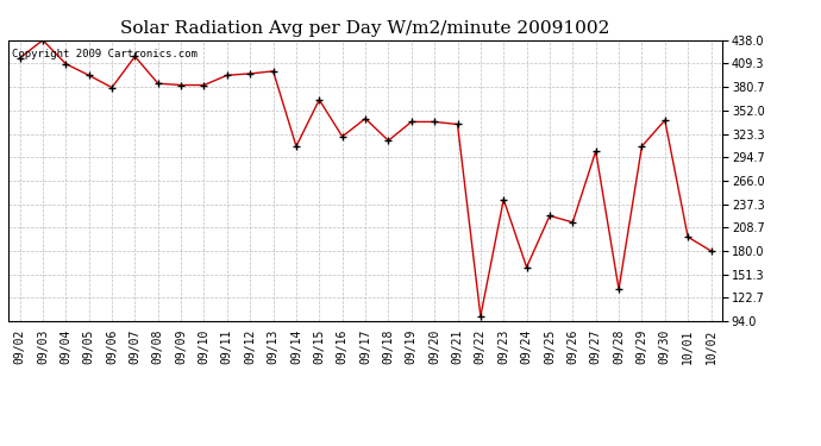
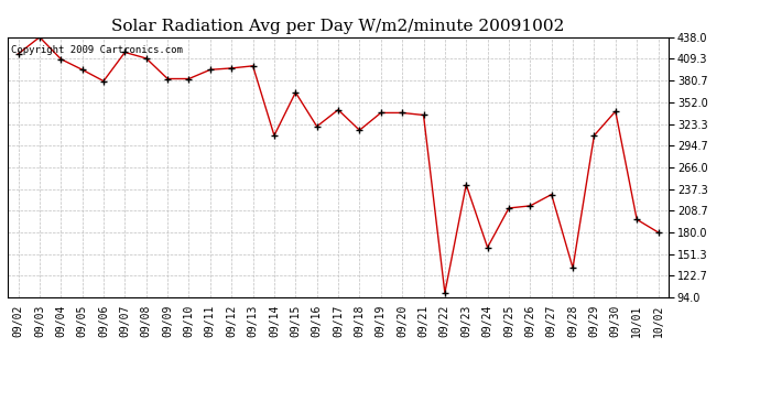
09/08: 385 -> 410
09/25: 223 -> 212
09/27: 302 -> 230
